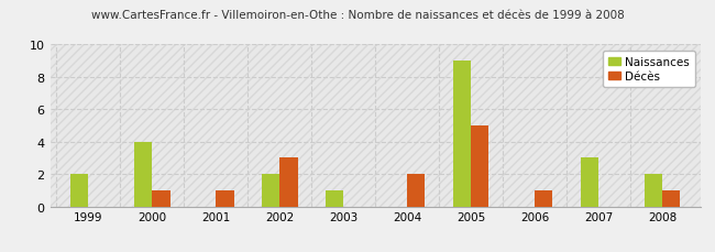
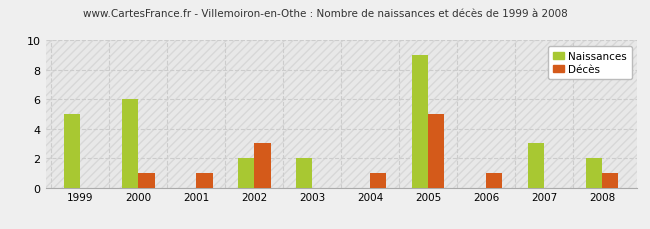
Naissances/1999: 2 -> 5
Naissances/2000: 4 -> 6
Naissances/2003: 1 -> 2
Décès/2004: 2 -> 1
